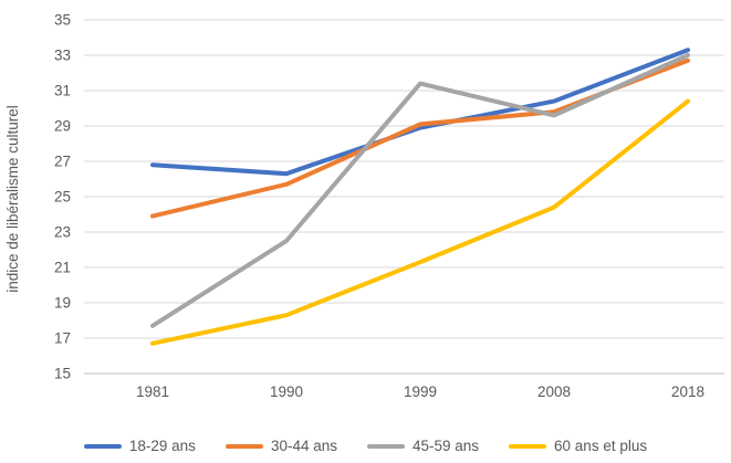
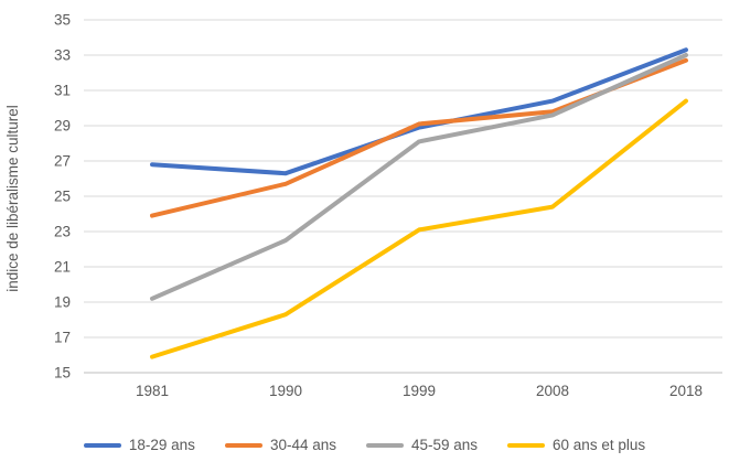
45-59 ans/1981: 17.7 -> 19.2
60 ans et plus/1981: 16.7 -> 15.9
45-59 ans/1999: 31.4 -> 28.1
60 ans et plus/1999: 21.3 -> 23.1
